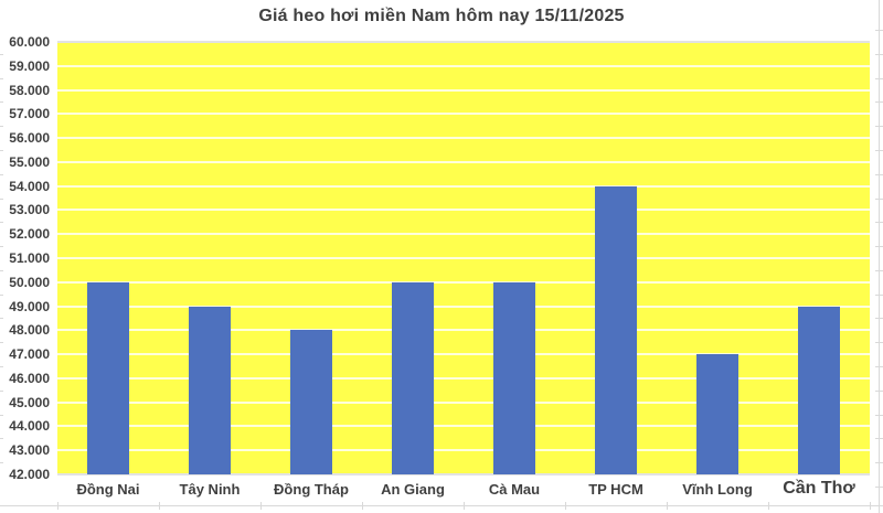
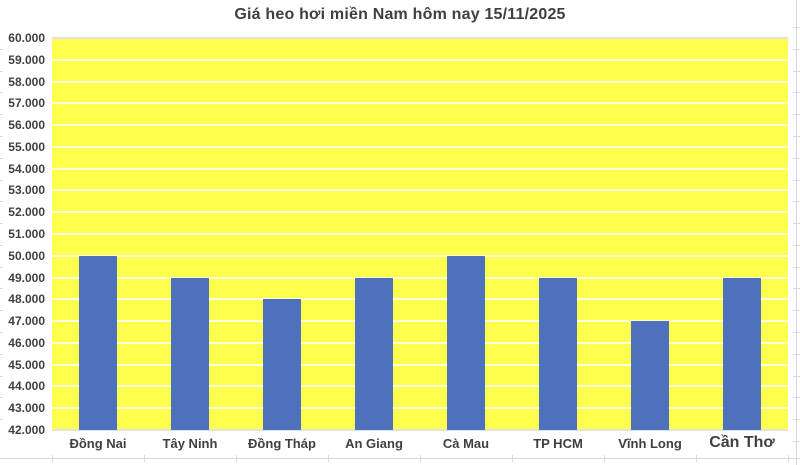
An Giang: 50000 -> 49000
TP HCM: 54000 -> 49000
